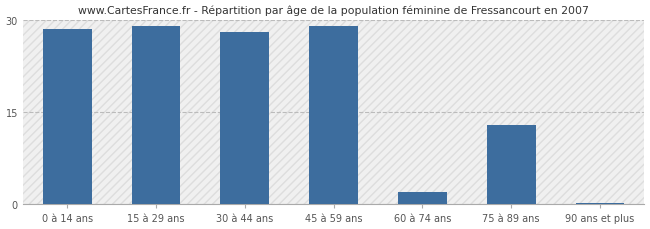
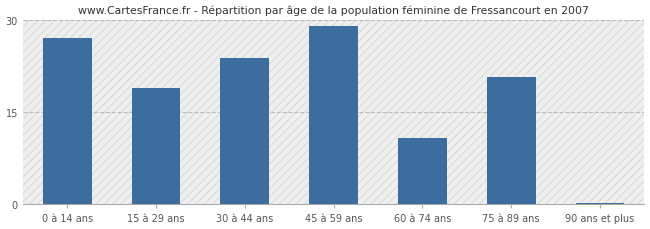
0 à 14 ans: 28.5 -> 27.0
15 à 29 ans: 29.0 -> 19.0
30 à 44 ans: 28.0 -> 23.8
60 à 74 ans: 2.0 -> 10.8
75 à 89 ans: 13.0 -> 20.8
